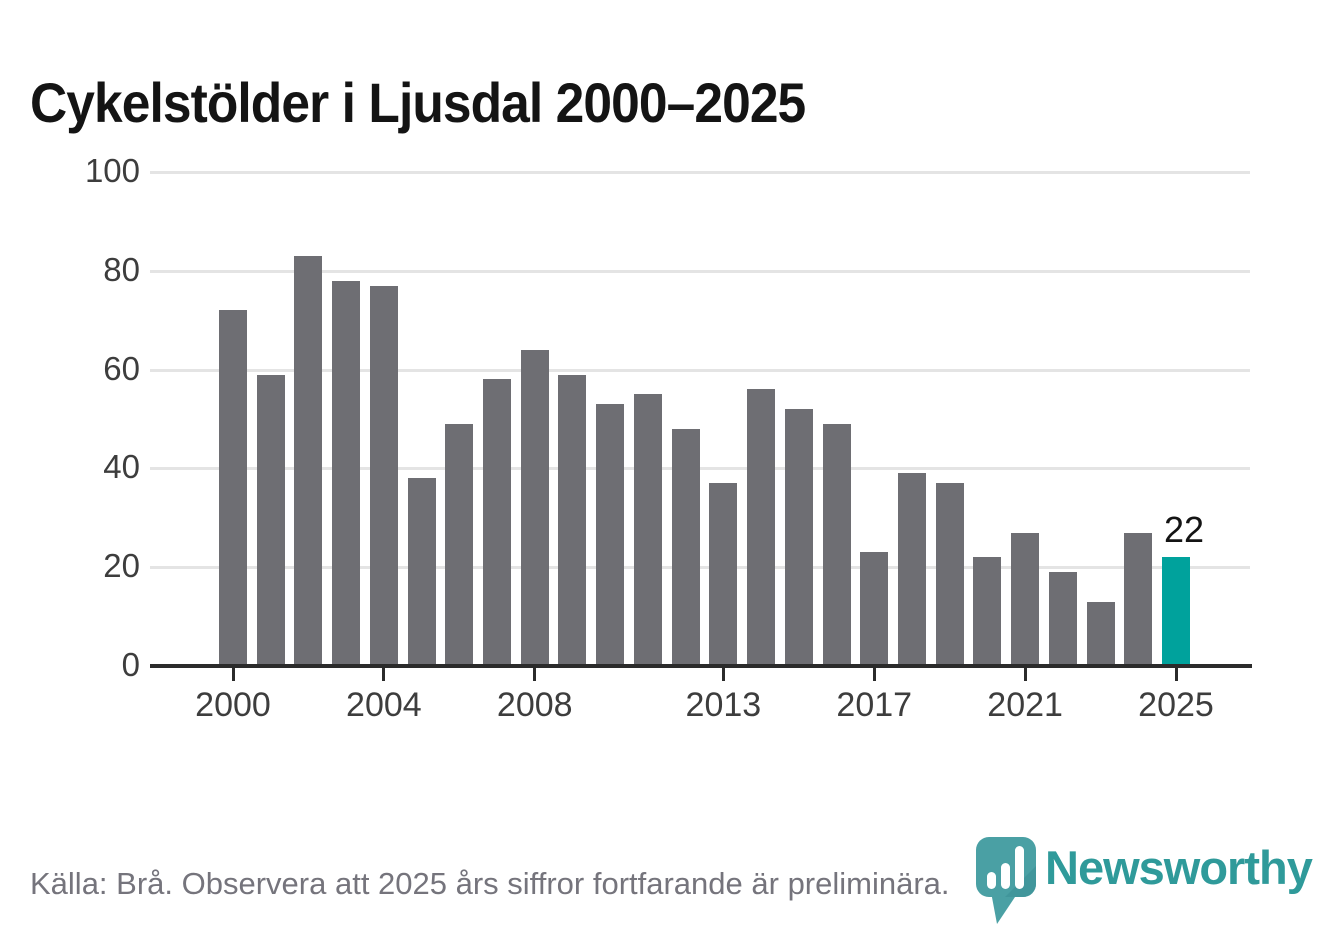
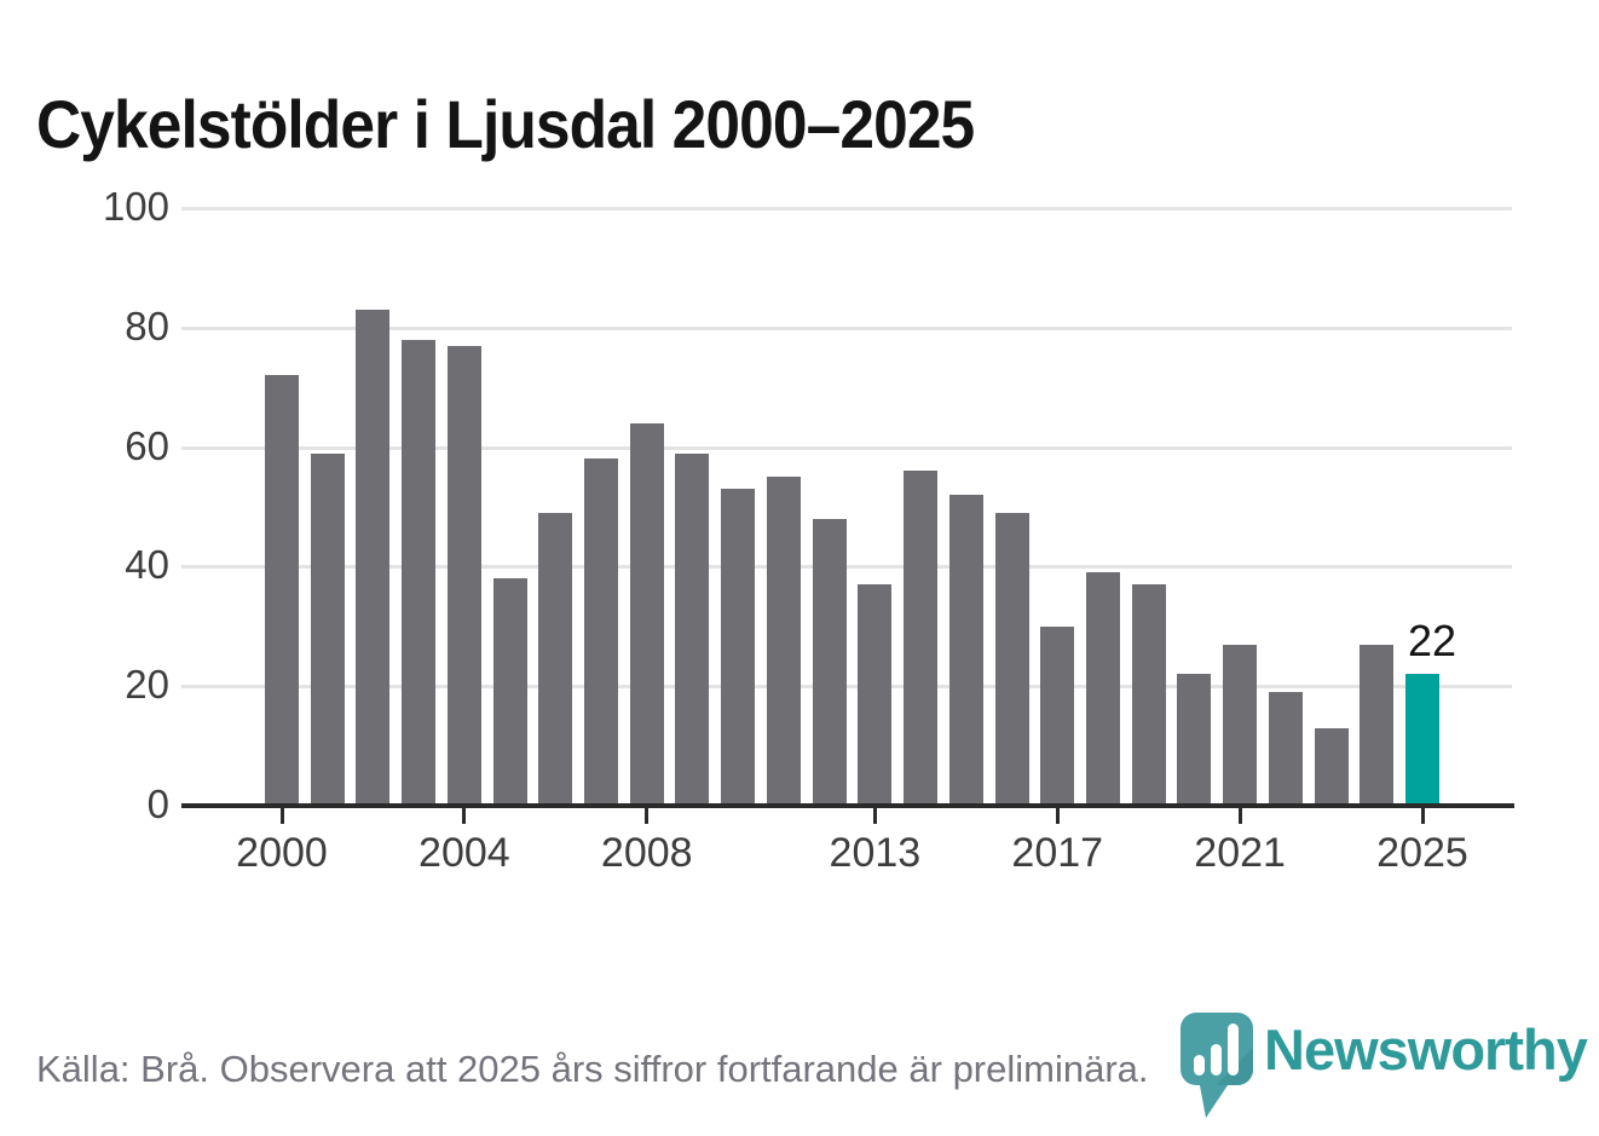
2017: 23 -> 30
